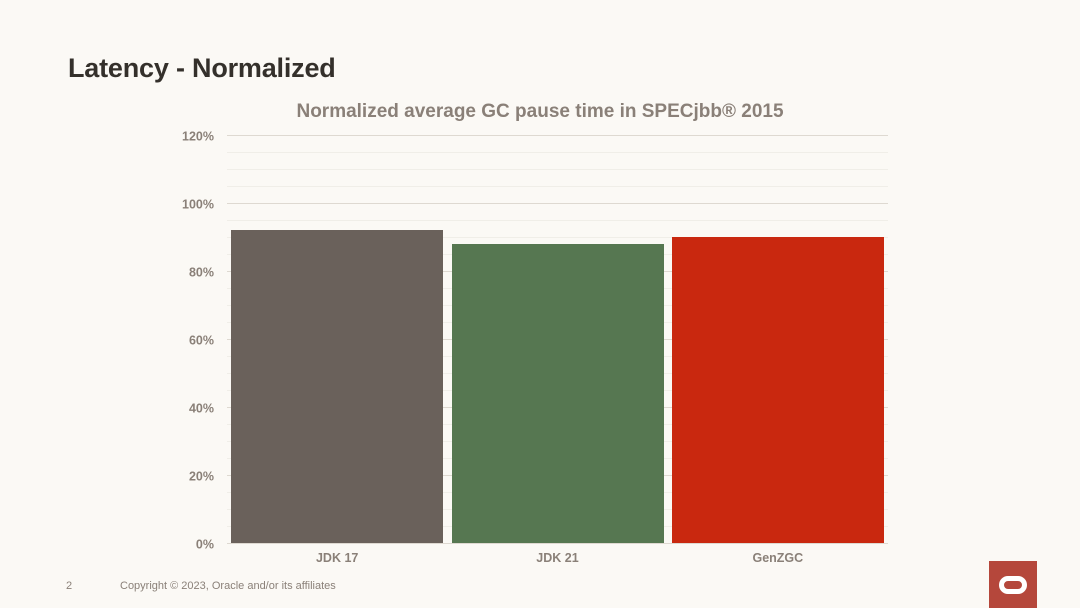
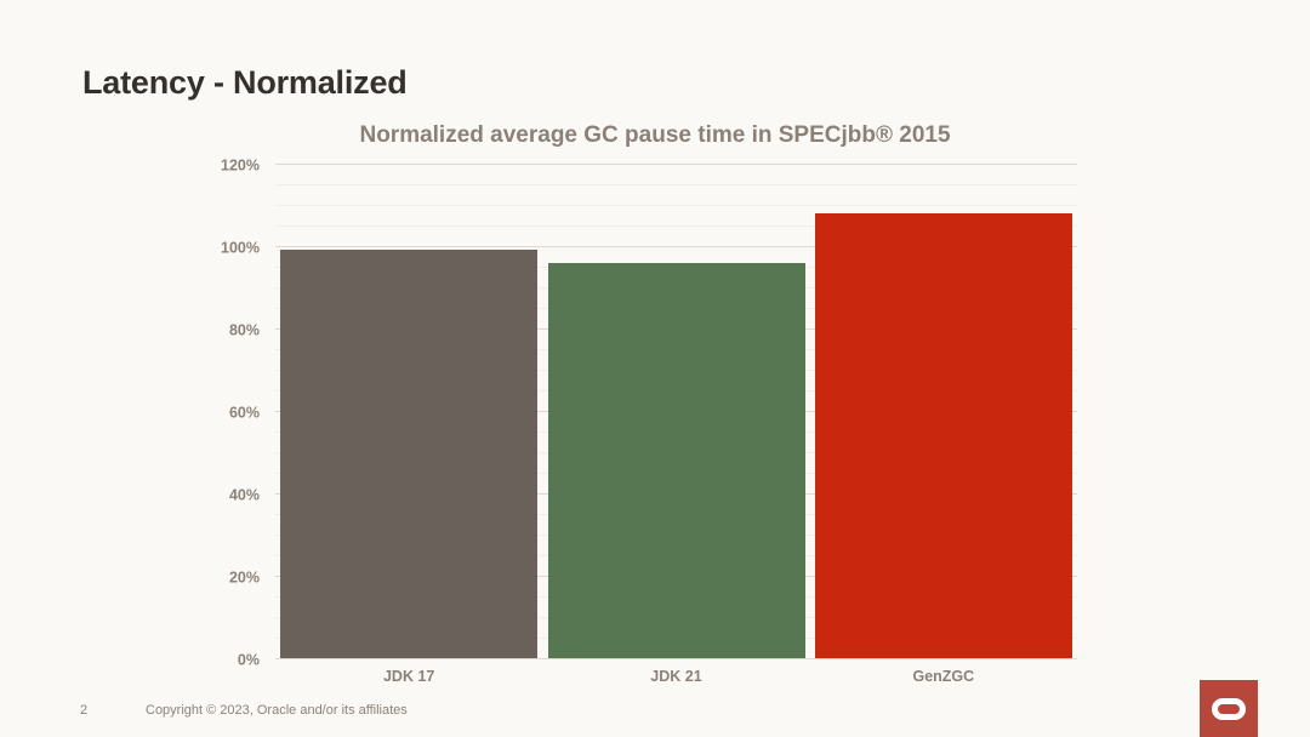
JDK 17: 92% -> 99%
JDK 21: 88% -> 96%
GenZGC: 90% -> 108%
